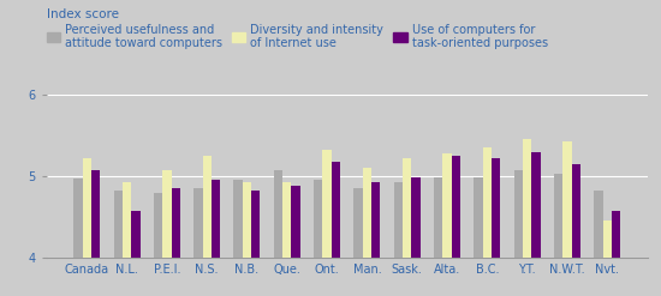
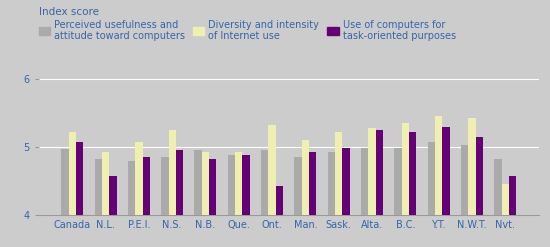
Perceived usefulness and attitude toward computers/Que.: 5.07 -> 4.88
Use of computers for task-oriented purposes/Ont.: 5.18 -> 4.42
